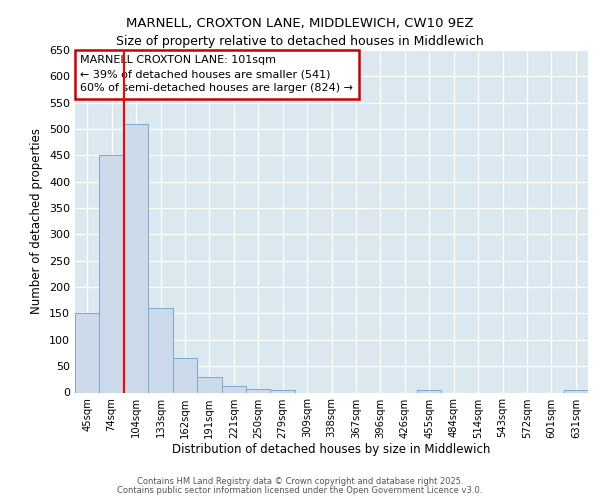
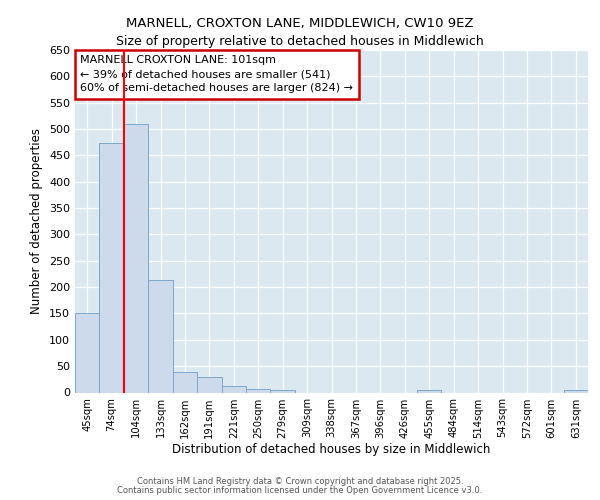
74sqm: 450 -> 474
133sqm: 160 -> 214
162sqm: 65 -> 38
